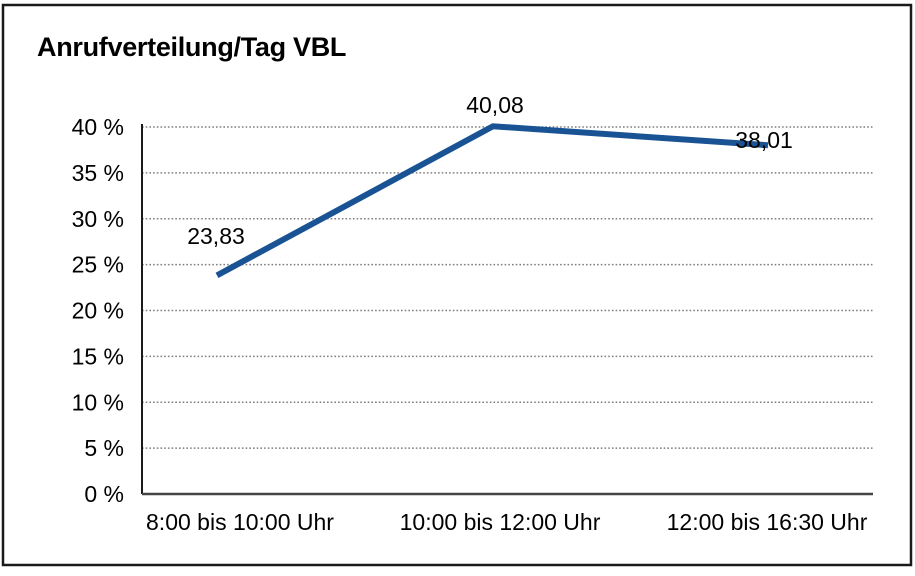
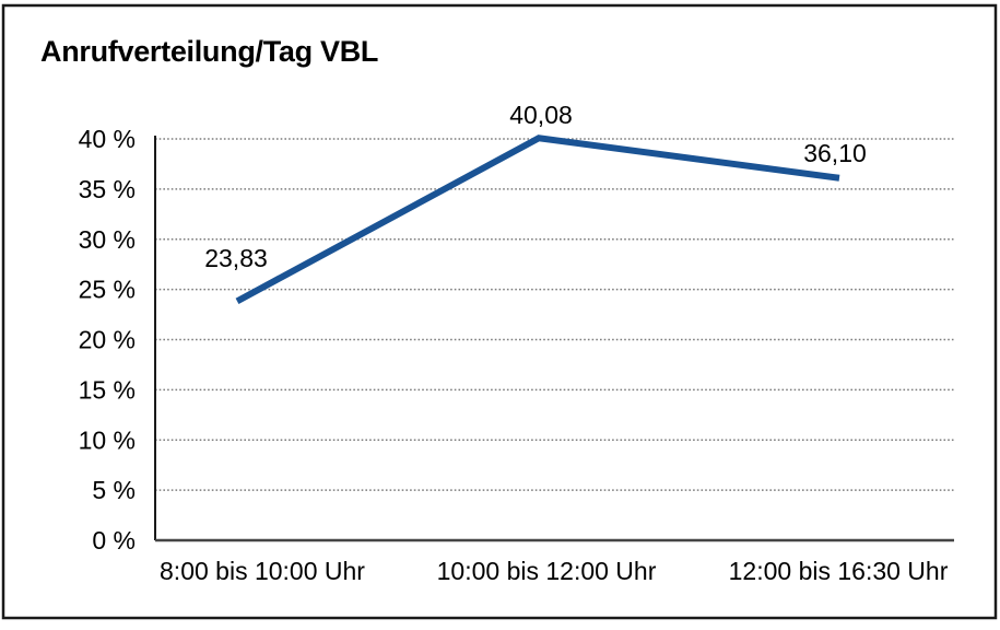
12:00 bis 16:30 Uhr: 38,01 -> 36,10
